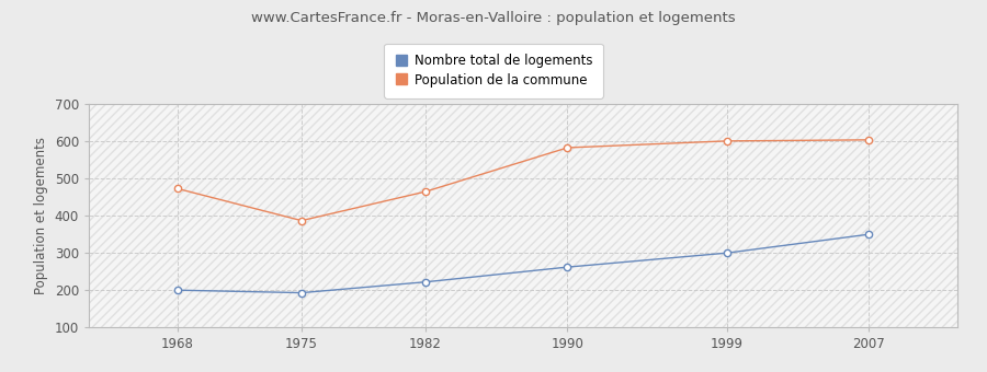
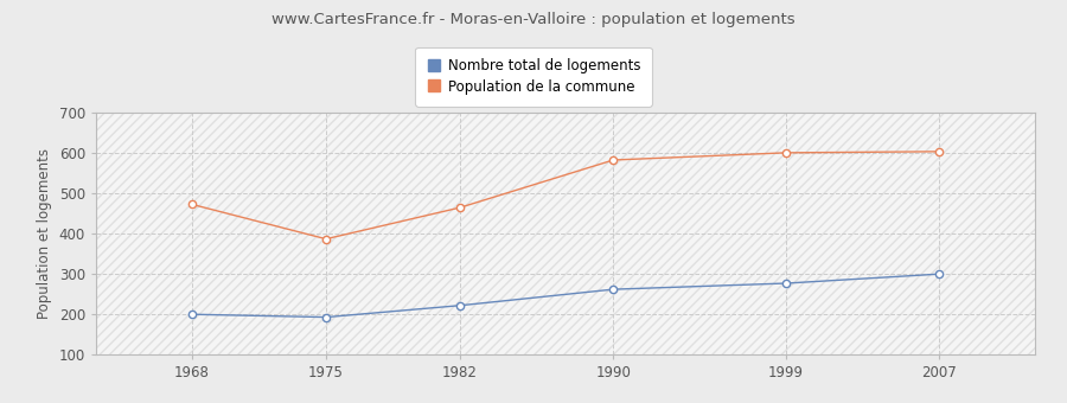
Nombre total de logements/1999: 300 -> 277
Nombre total de logements/2007: 350 -> 300
